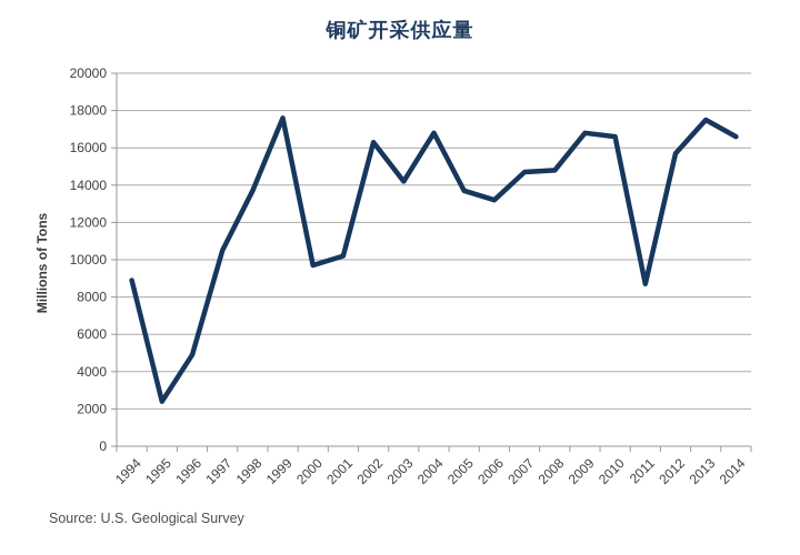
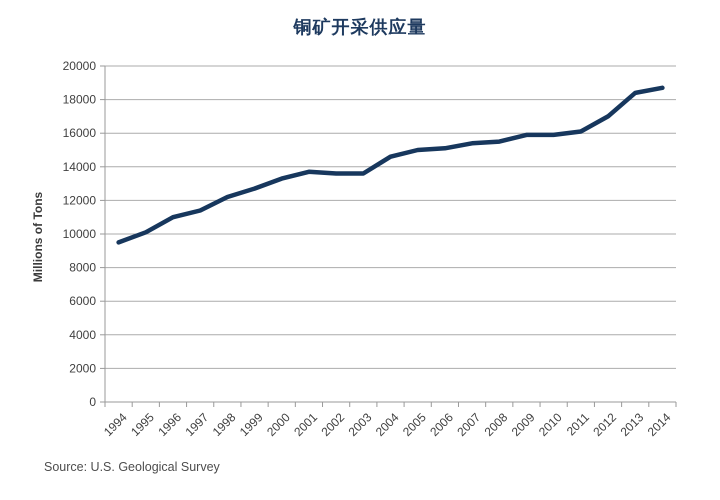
1994: 8900 -> 9500
1995: 2400 -> 10100
1996: 4900 -> 11000
1997: 10500 -> 11400
1998: 13700 -> 12200
1999: 17600 -> 12700
2000: 9700 -> 13300
2001: 10200 -> 13700
2002: 16300 -> 13600
2003: 14200 -> 13600
2004: 16800 -> 14600
2005: 13700 -> 15000
2006: 13200 -> 15100
2007: 14700 -> 15400
2008: 14800 -> 15500
2009: 16800 -> 15900
2010: 16600 -> 15900
2011: 8700 -> 16100
2012: 15700 -> 17000
2013: 17500 -> 18400
2014: 16600 -> 18700
